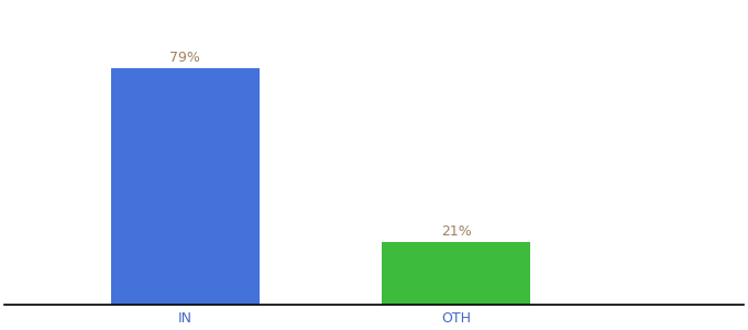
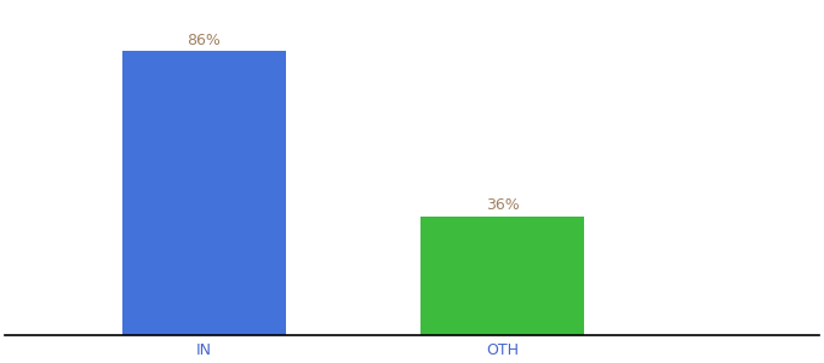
IN: 79% -> 86%
OTH: 21% -> 36%
